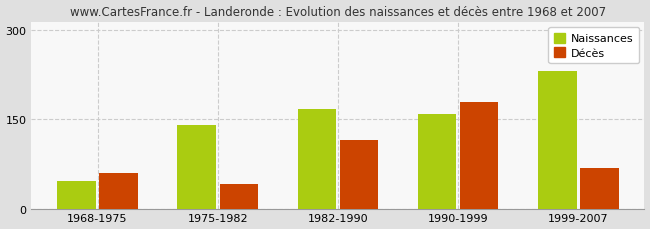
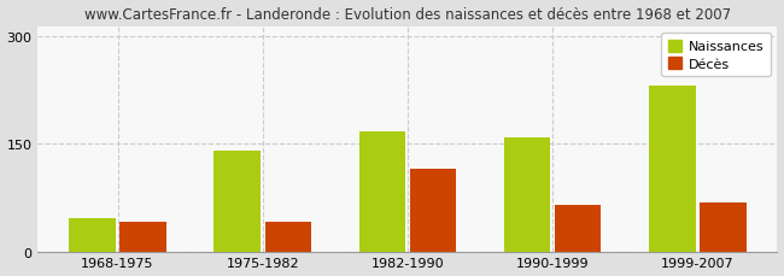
Décès/1968-1975: 60 -> 42
Décès/1990-1999: 180 -> 65
